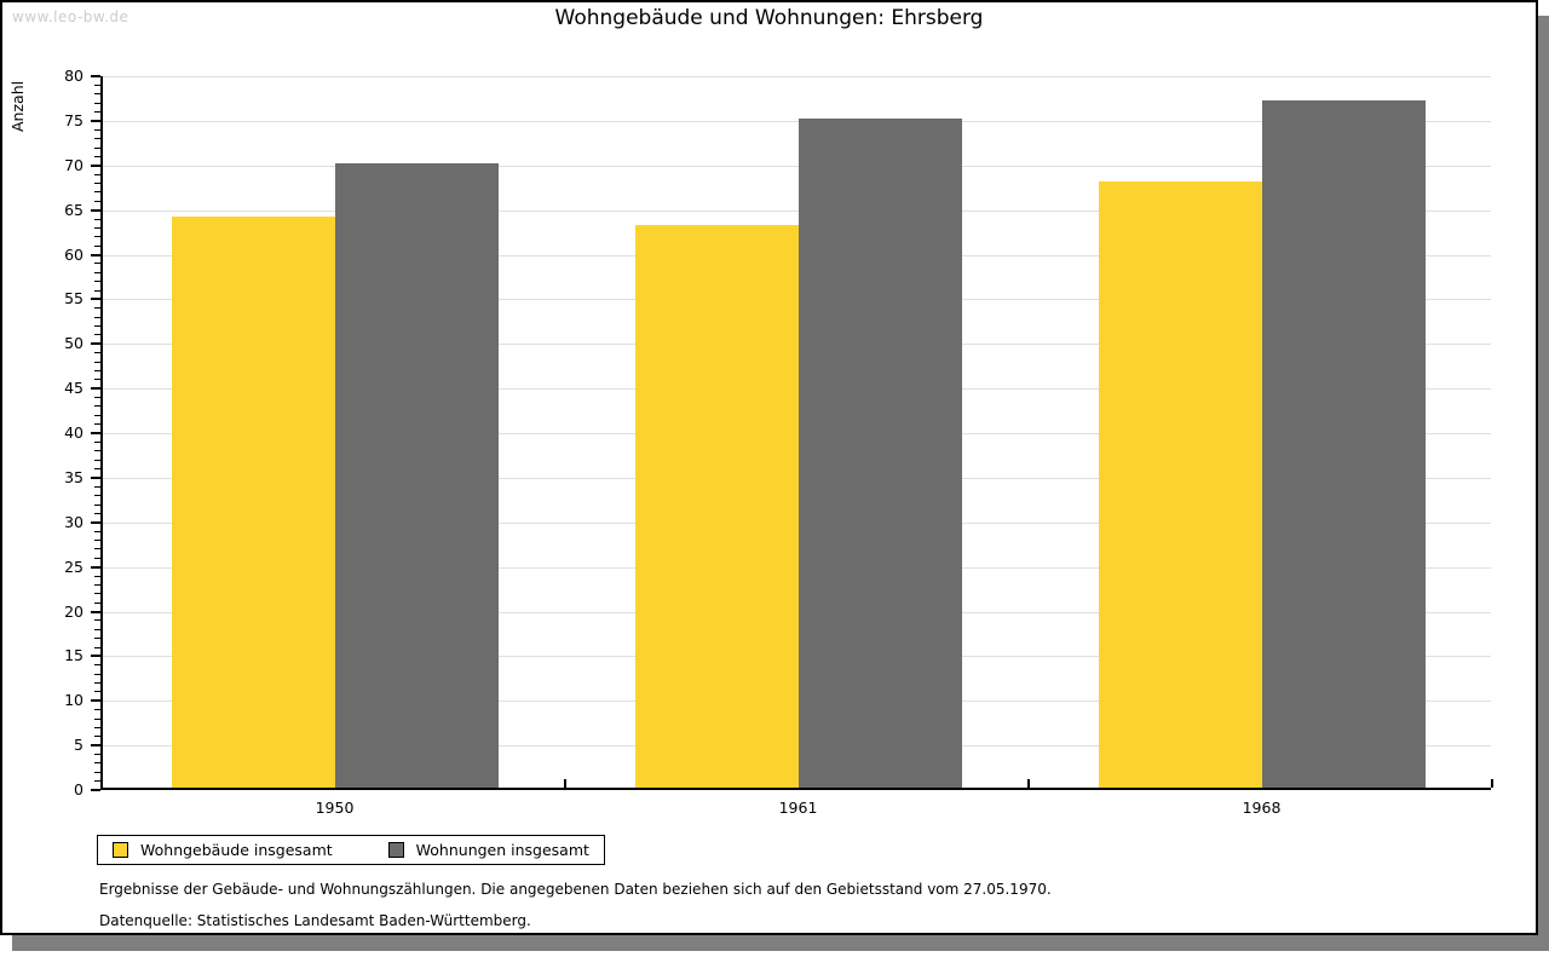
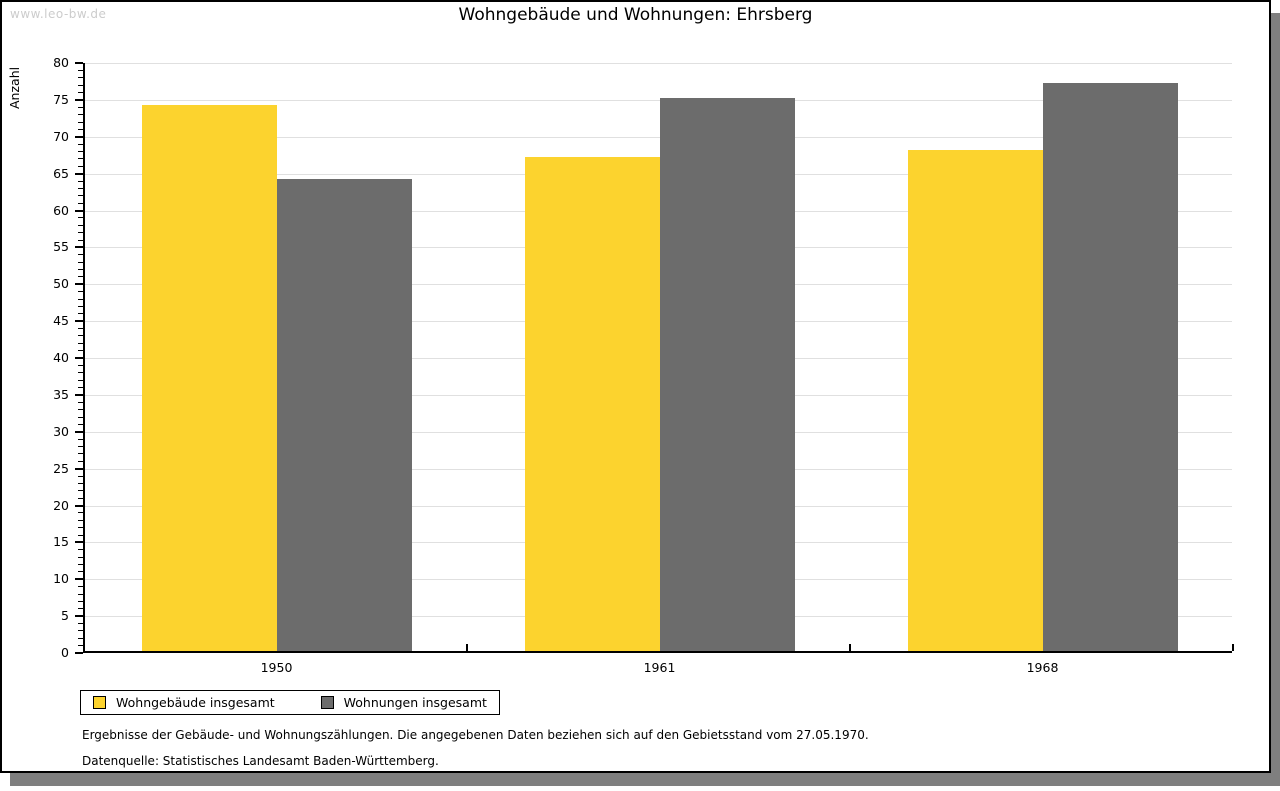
Wohngebäude insgesamt/1950: 64 -> 74
Wohnungen insgesamt/1950: 70 -> 64
Wohngebäude insgesamt/1961: 63 -> 67
